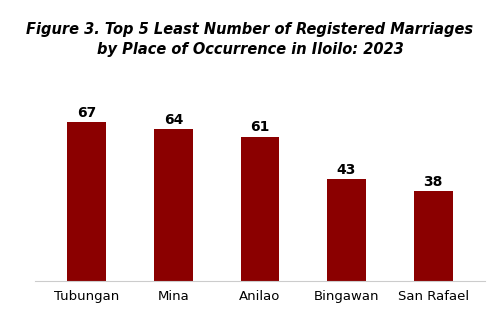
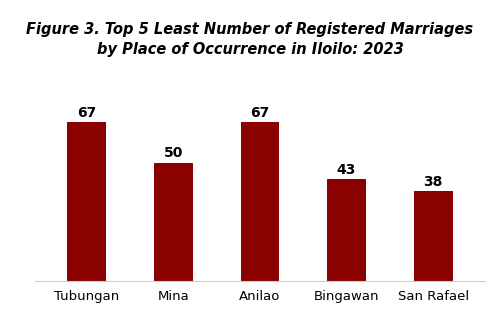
Mina: 64 -> 50
Anilao: 61 -> 67
